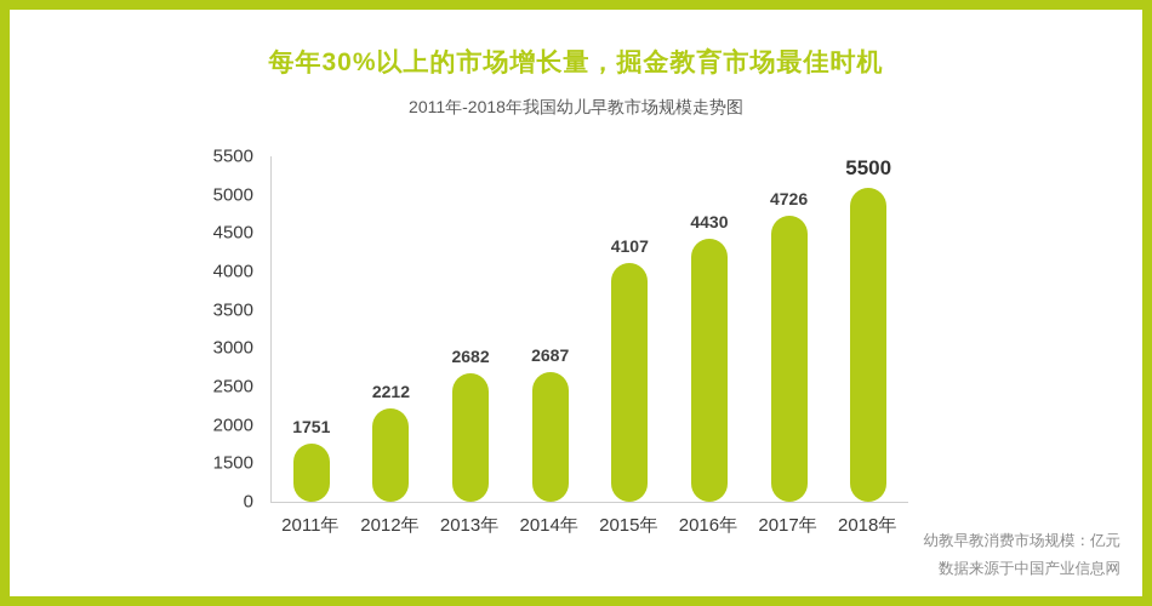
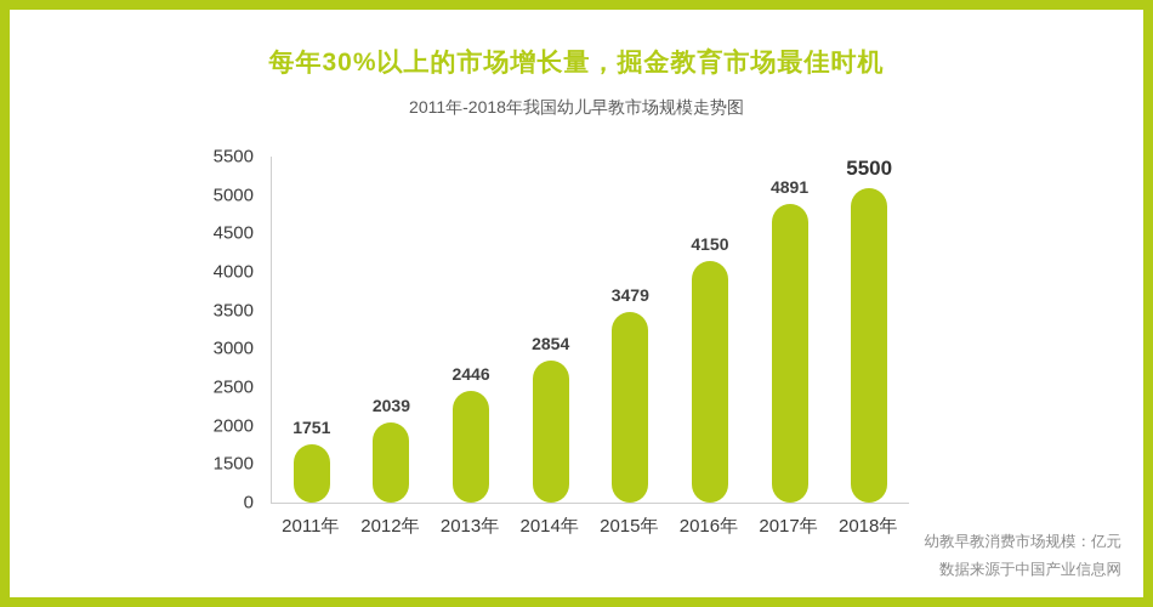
2012年: 2212 -> 2039
2013年: 2682 -> 2446
2014年: 2687 -> 2854
2015年: 4107 -> 3479
2016年: 4430 -> 4150
2017年: 4726 -> 4891
